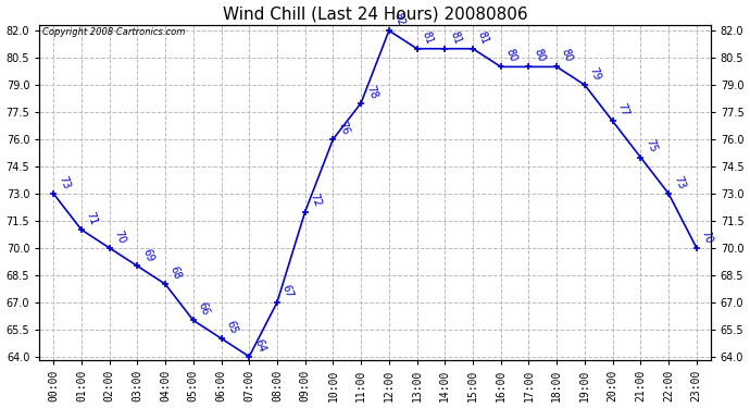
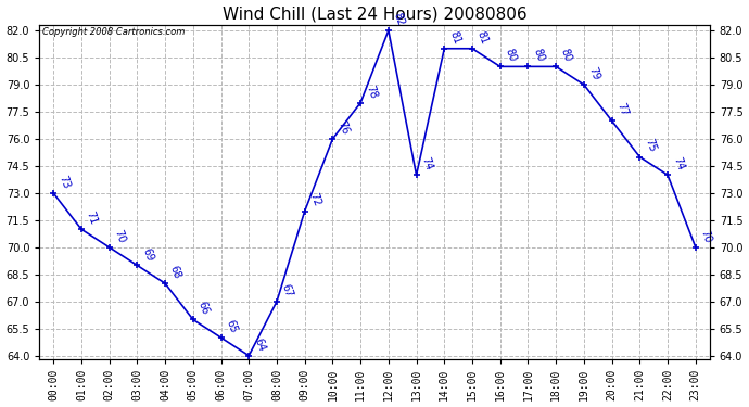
13:00: 81 -> 74
22:00: 73 -> 74
